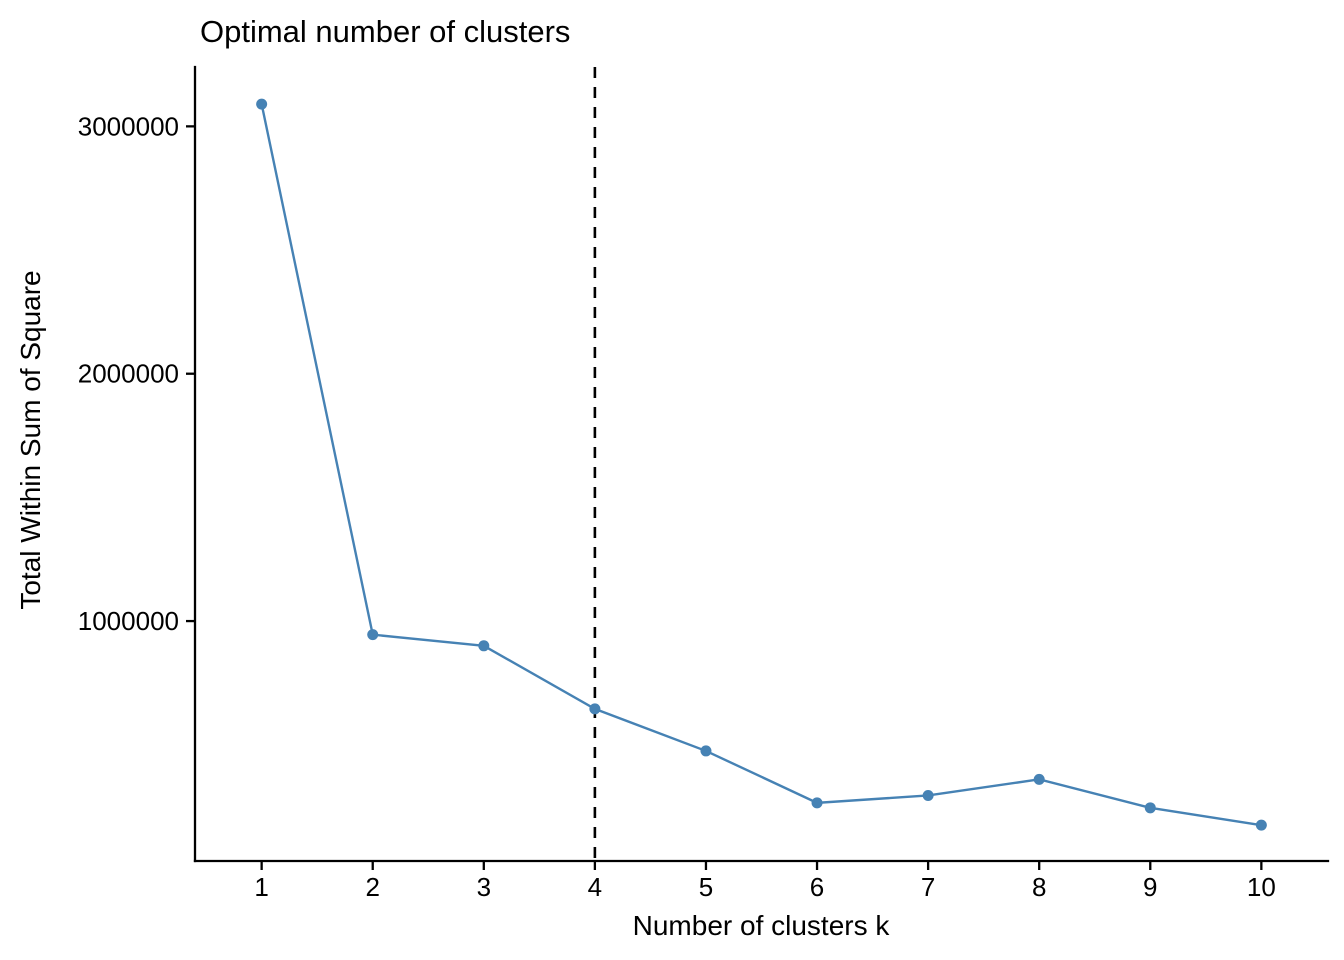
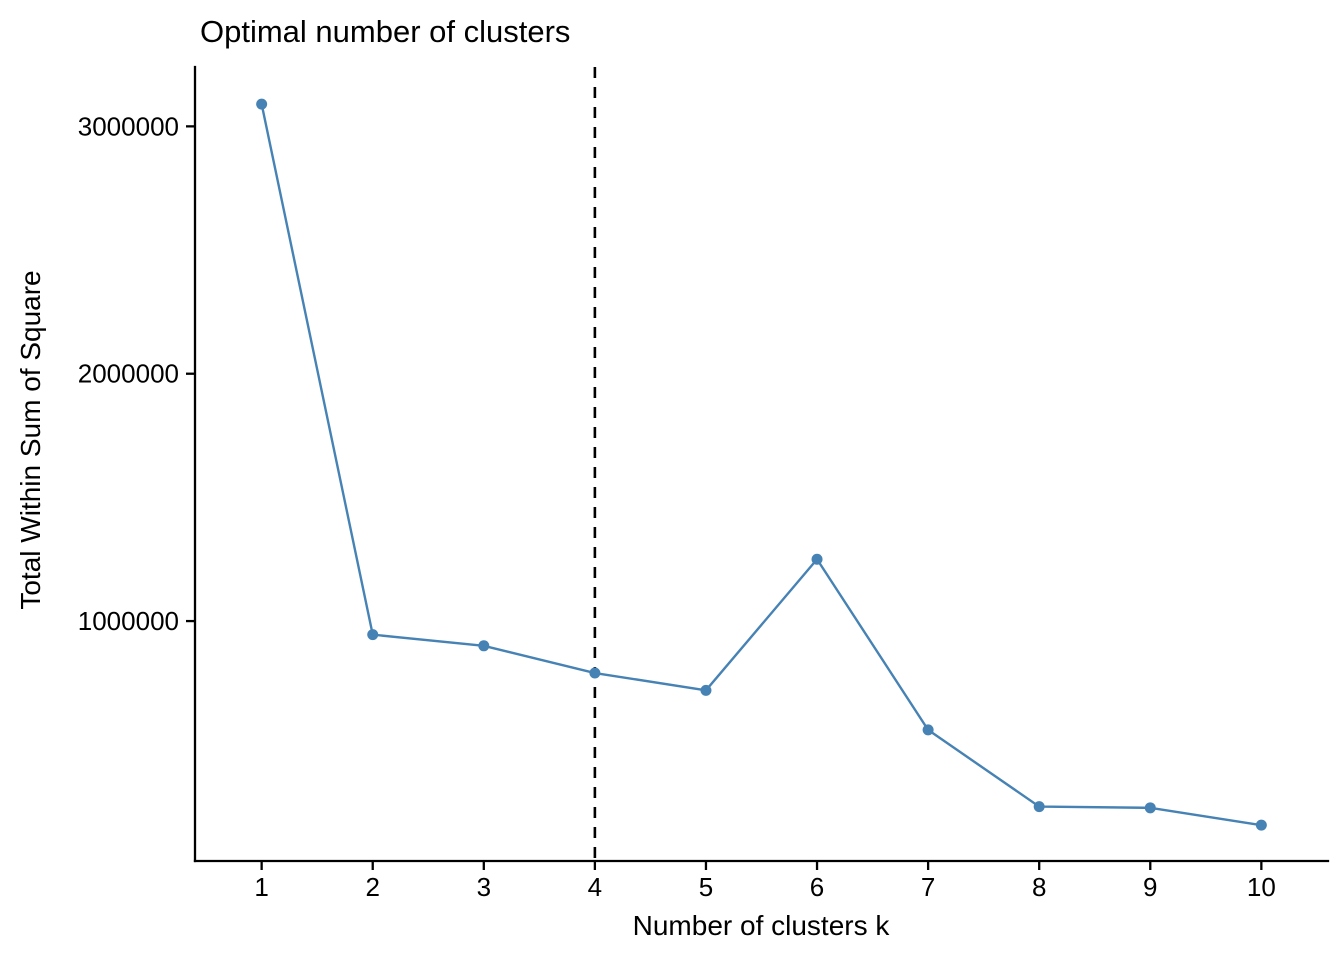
4: 640000 -> 790000
5: 480000 -> 720000
6: 260000 -> 1250000
7: 300000 -> 560000
8: 360000 -> 250000
